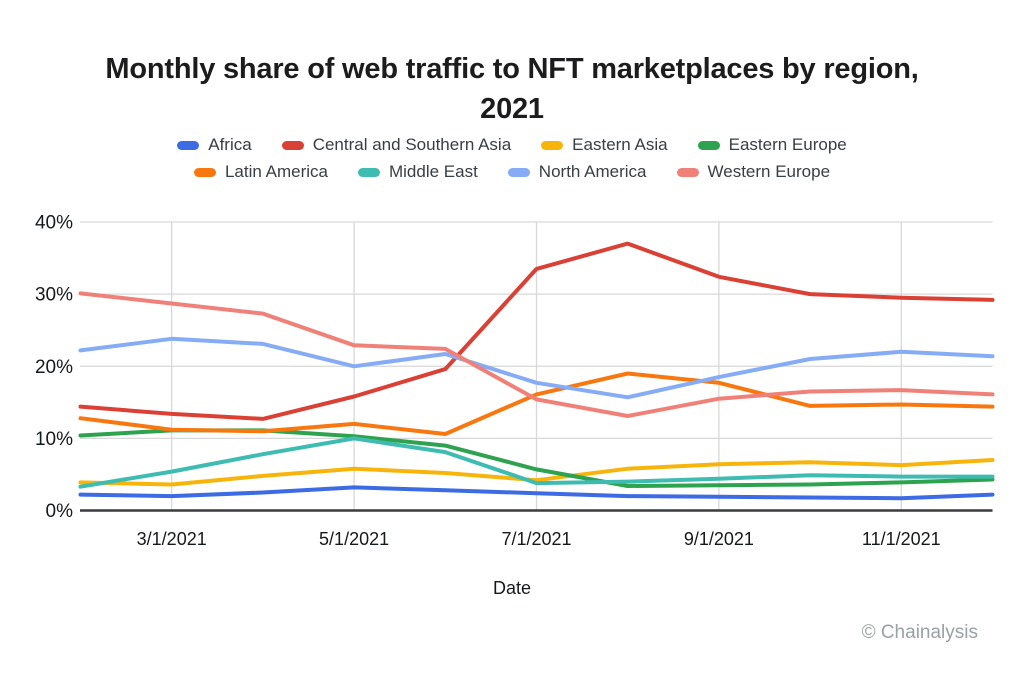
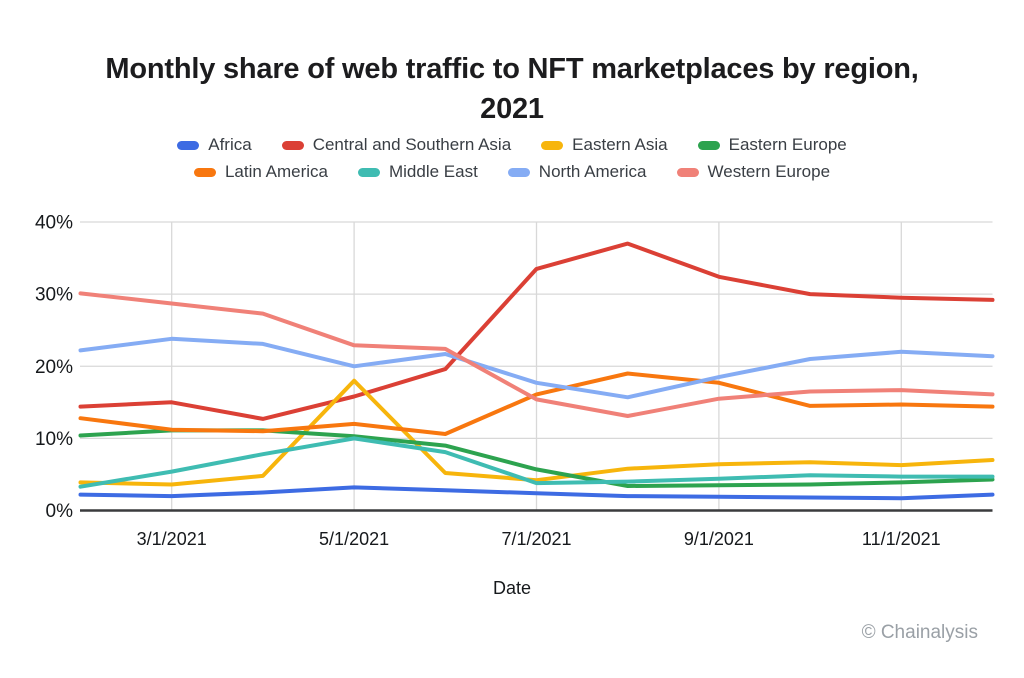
Central and Southern Asia/3/1/2021: 13% -> 15%
Eastern Asia/5/1/2021: 6% -> 18%
